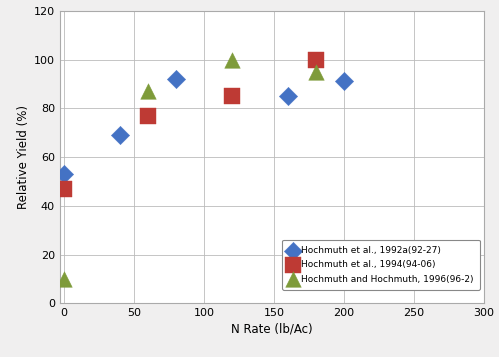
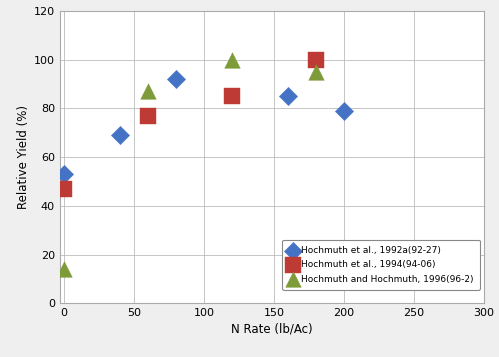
Hochmuth and Hochmuth, 1996(96-2)/0: 10 -> 14
Hochmuth et al., 1992a(92-27)/200: 91 -> 79
